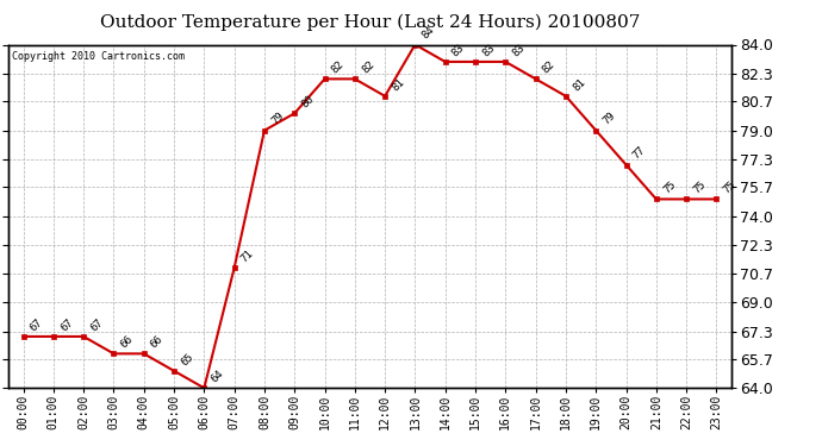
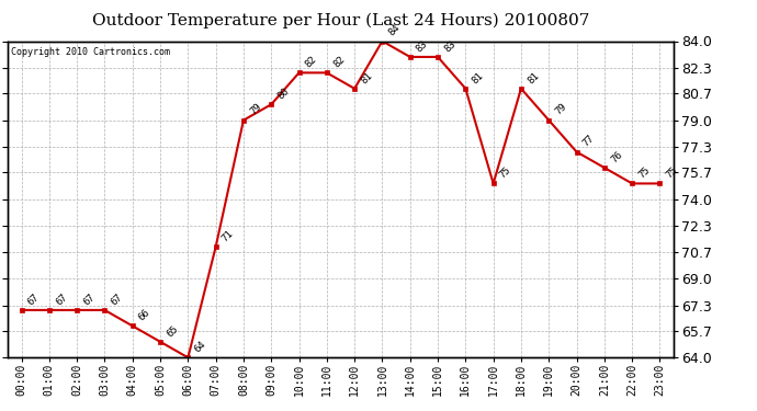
03:00: 66 -> 67
16:00: 83 -> 81
17:00: 82 -> 75
21:00: 75 -> 76
